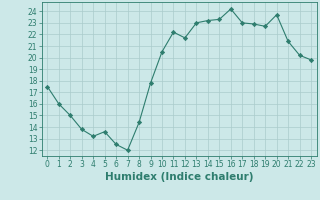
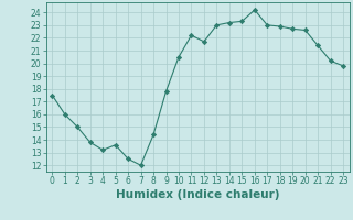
20: 23.7 -> 22.6
